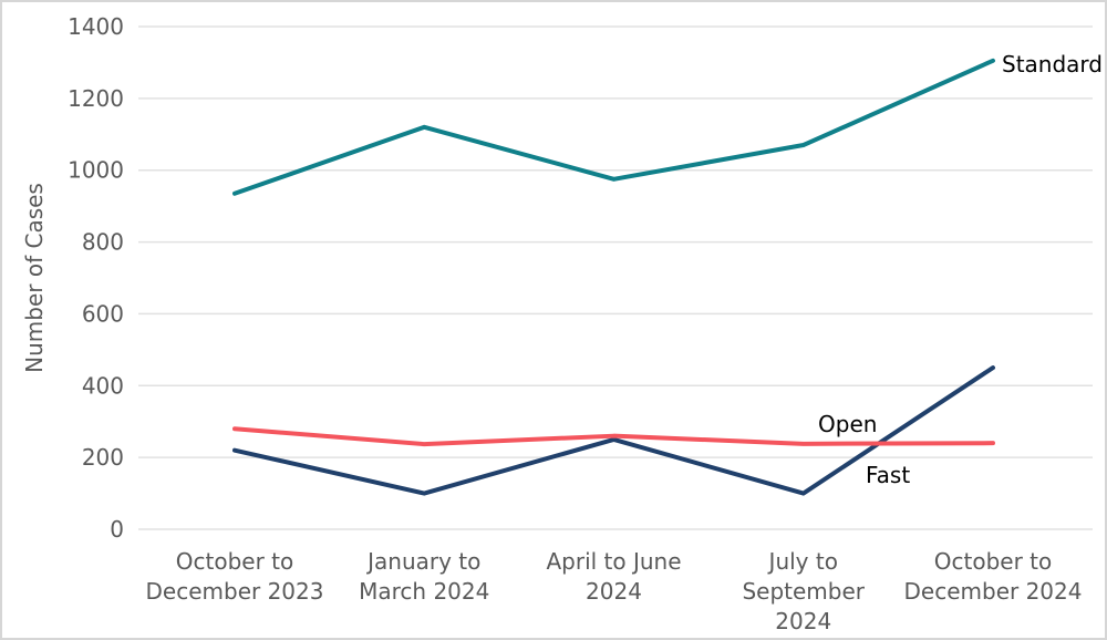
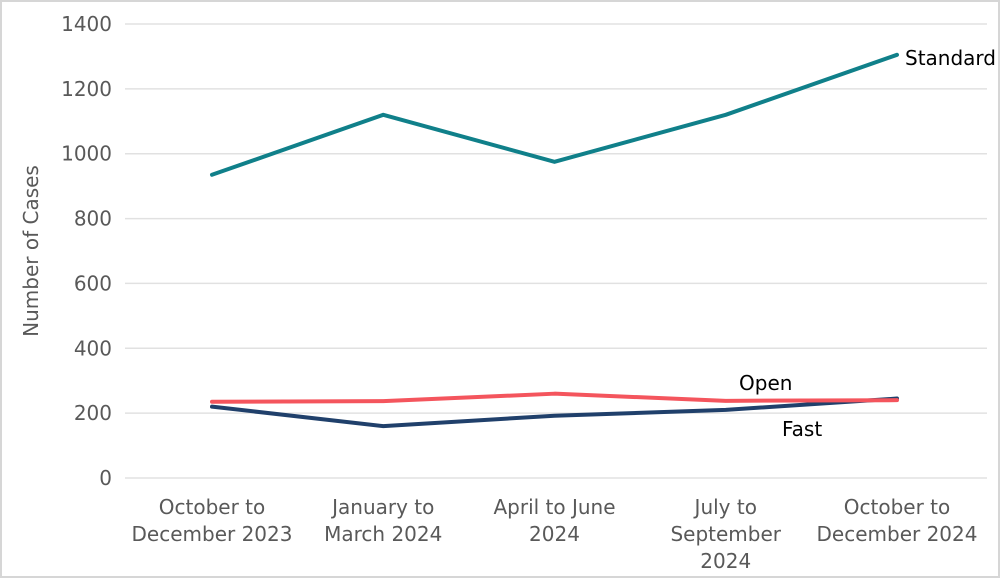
Open/October to December 2023: 280 -> 240
Fast/January to March 2024: 100 -> 160
Fast/April to June 2024: 250 -> 190
Standard/July to September 2024: 1070 -> 1120
Fast/July to September 2024: 100 -> 210
Fast/October to December 2024: 450 -> 240
